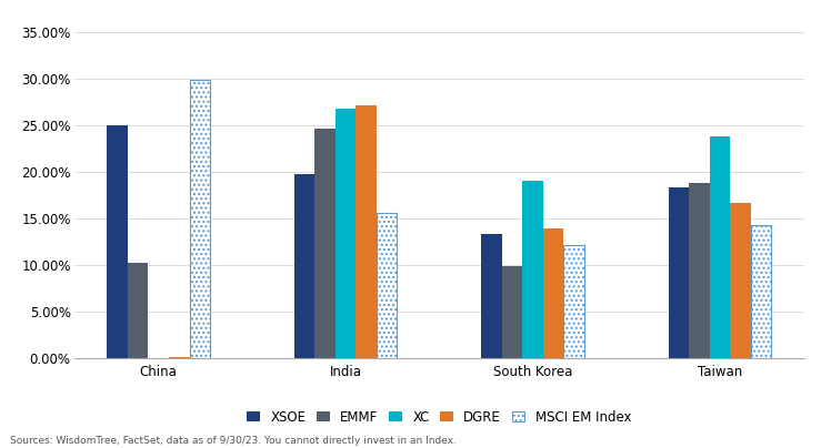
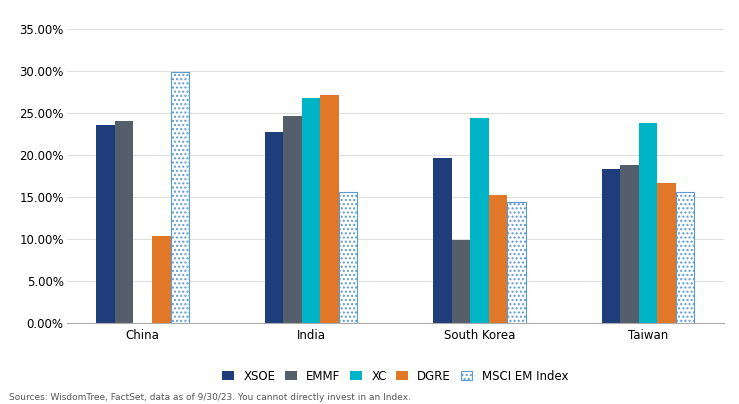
XSOE/China: 25.0% -> 23.6%
EMMF/China: 10.3% -> 24.0%
DGRE/China: 0.2% -> 10.4%
XSOE/India: 19.8% -> 22.8%
XSOE/South Korea: 13.4% -> 19.6%
XC/South Korea: 19.1% -> 24.4%
DGRE/South Korea: 13.9% -> 15.2%
MSCI EM Index/South Korea: 12.1% -> 14.4%
MSCI EM Index/Taiwan: 14.3% -> 15.6%
